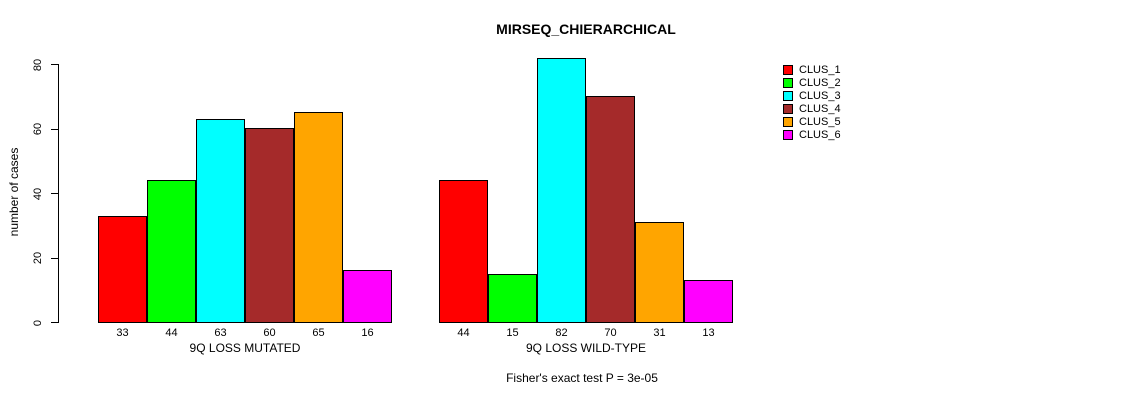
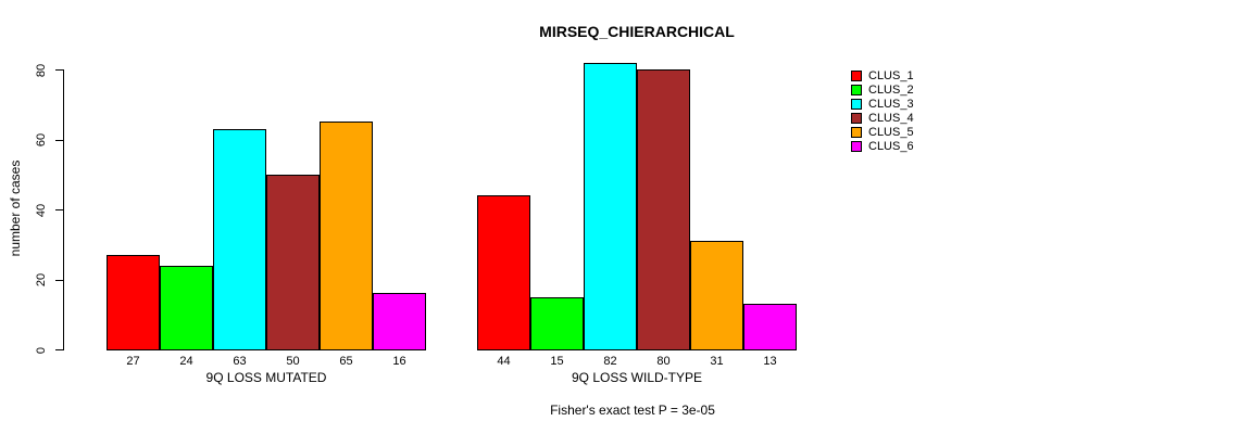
CLUS_1/9Q LOSS MUTATED: 33 -> 27
CLUS_2/9Q LOSS MUTATED: 44 -> 24
CLUS_4/9Q LOSS MUTATED: 60 -> 50
CLUS_4/9Q LOSS WILD-TYPE: 70 -> 80
